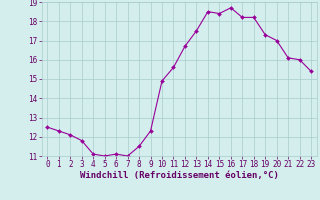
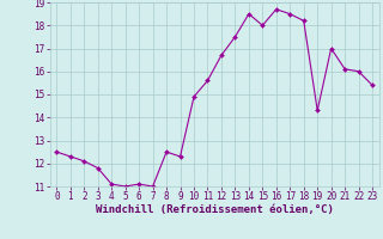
8: 11.5 -> 12.5
15: 18.4 -> 18.0
17: 18.2 -> 18.5
19: 17.3 -> 14.3
